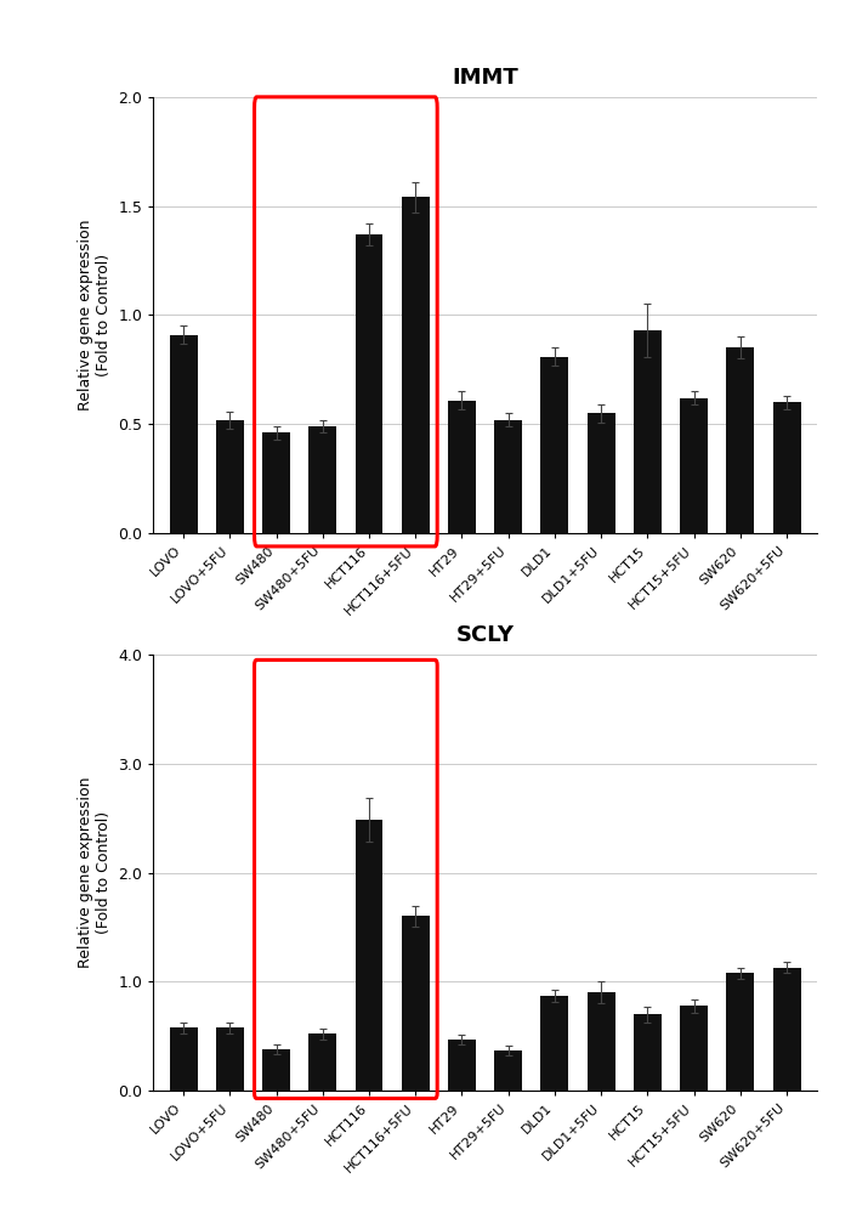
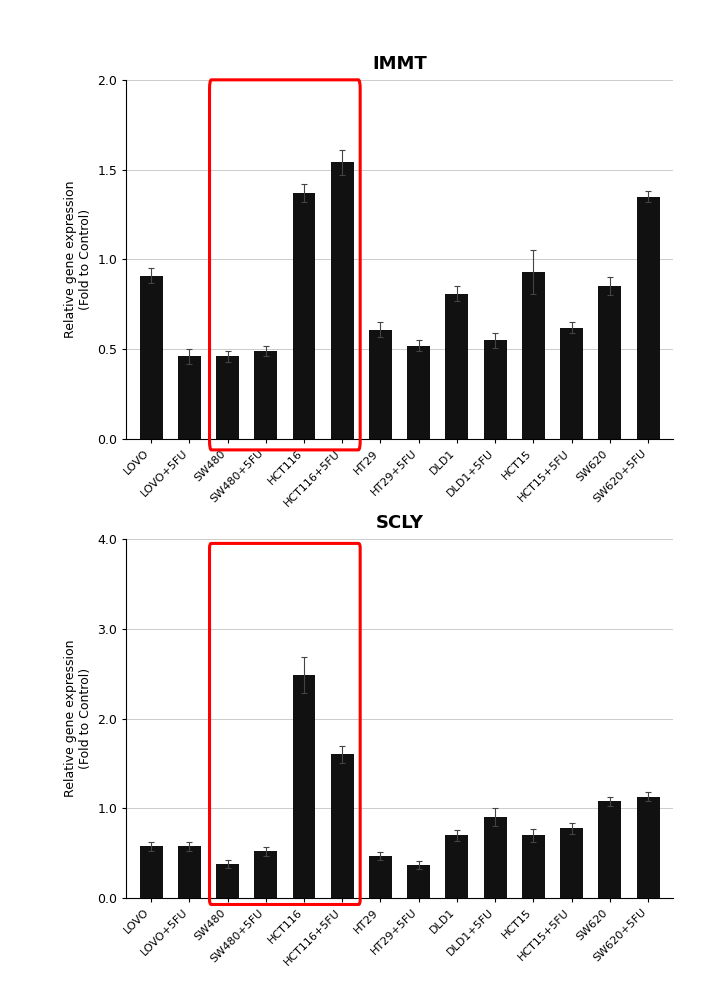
IMMT/LOVO+5FU: 0.52 -> 0.46
IMMT/SW620+5FU: 0.60 -> 1.35
SCLY/DLD1: 0.87 -> 0.70
